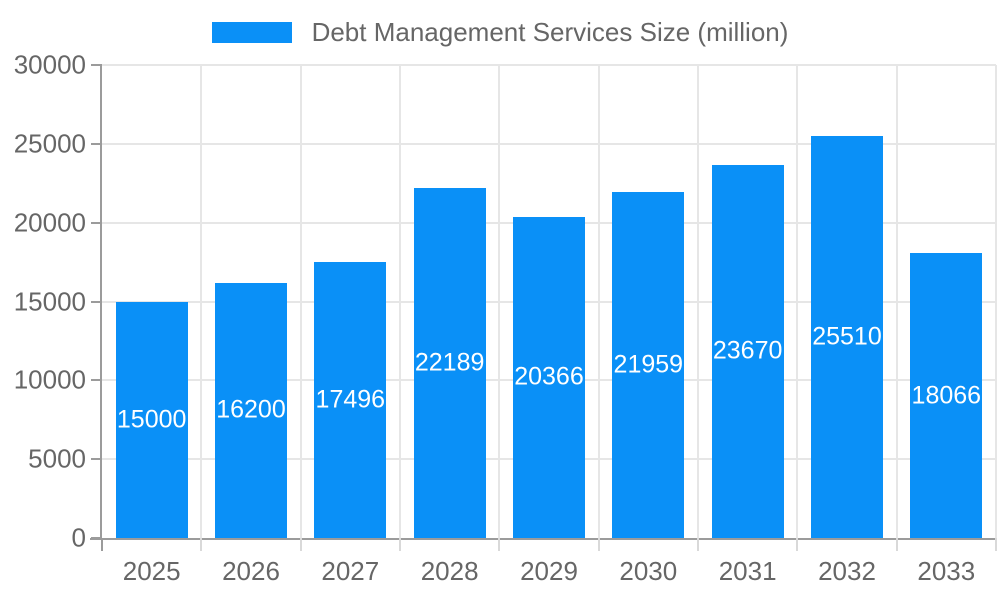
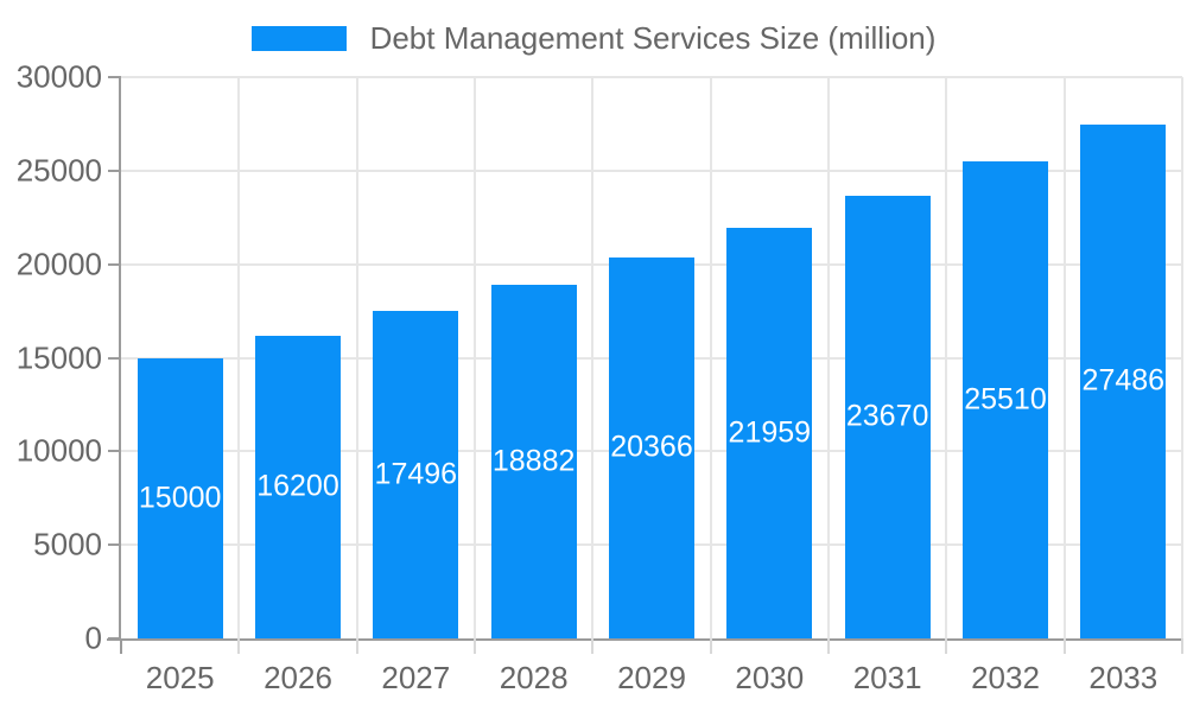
2028: 22189 -> 18882
2033: 18066 -> 27486
